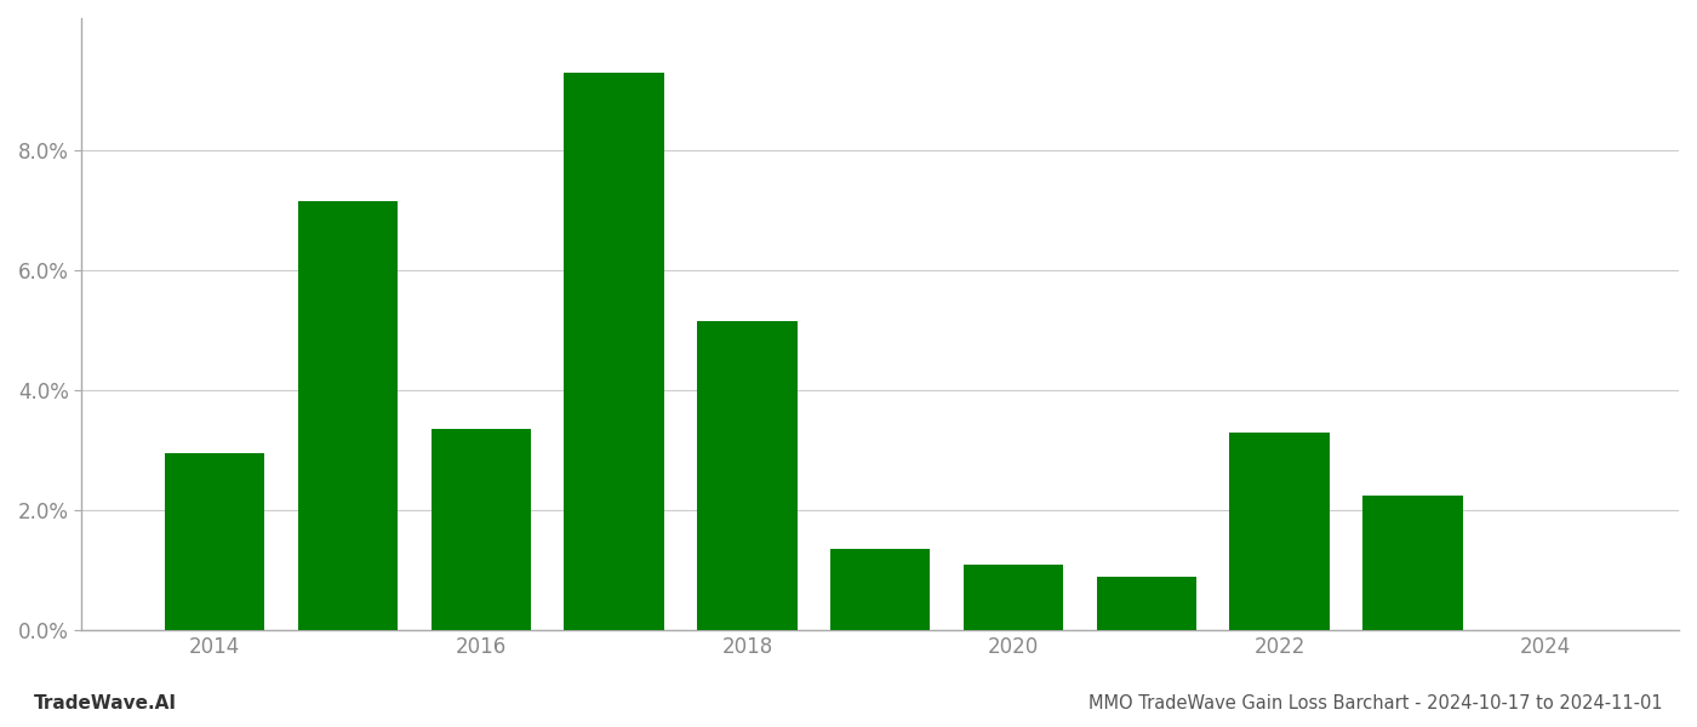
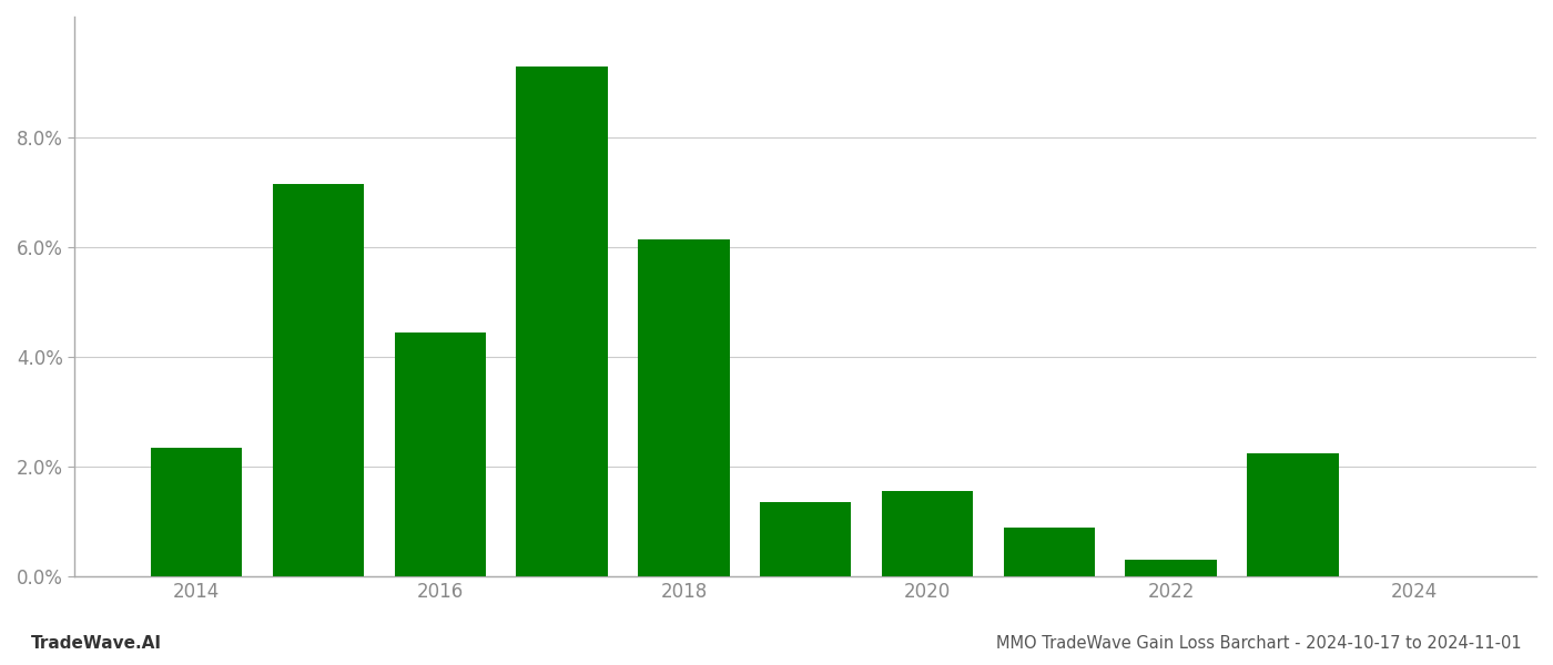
2014: 2.95% -> 2.35%
2016: 3.35% -> 4.45%
2018: 5.15% -> 6.15%
2020: 1.10% -> 1.55%
2022: 3.30% -> 0.30%
